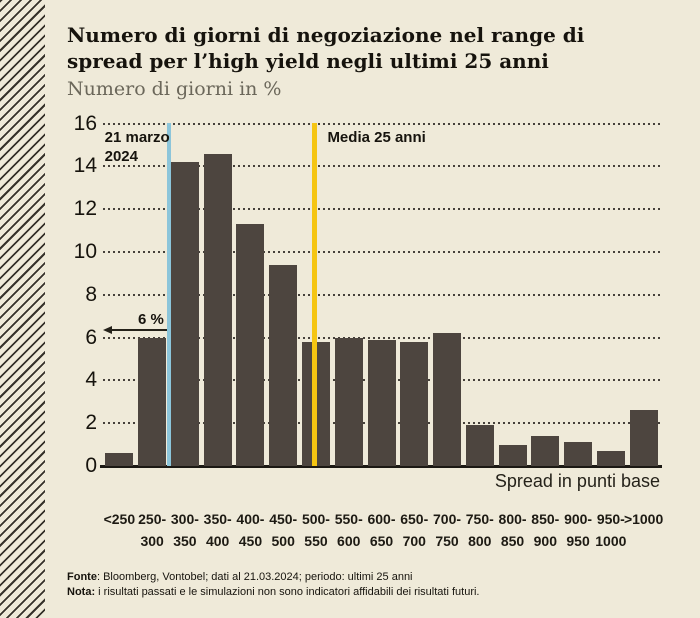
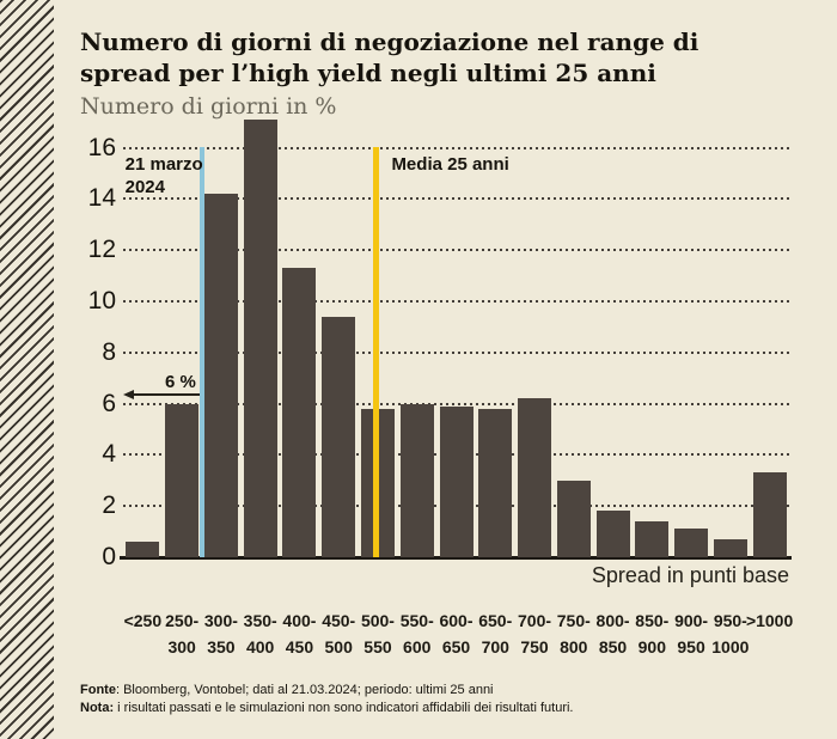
350- 400: 14.6 -> 17.1
750- 800: 1.9 -> 3.0
800- 850: 1.0 -> 1.8
>1000: 2.6 -> 3.3
